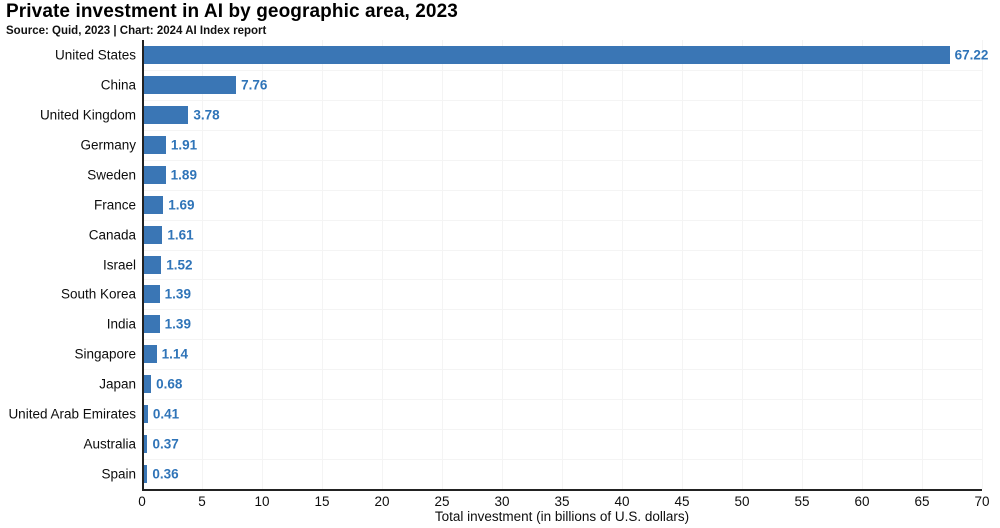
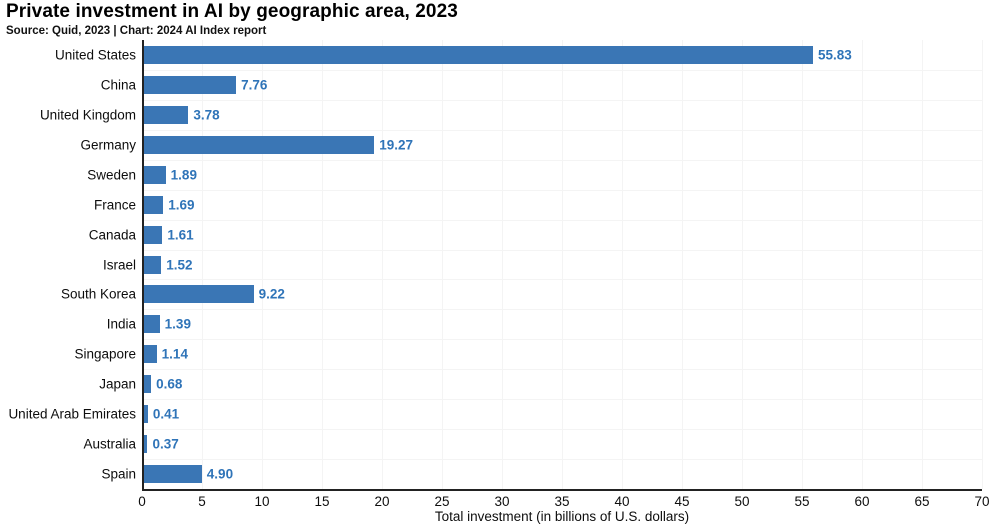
United States: 67.22 -> 55.83
Germany: 1.91 -> 19.27
South Korea: 1.39 -> 9.22
Spain: 0.36 -> 4.90
